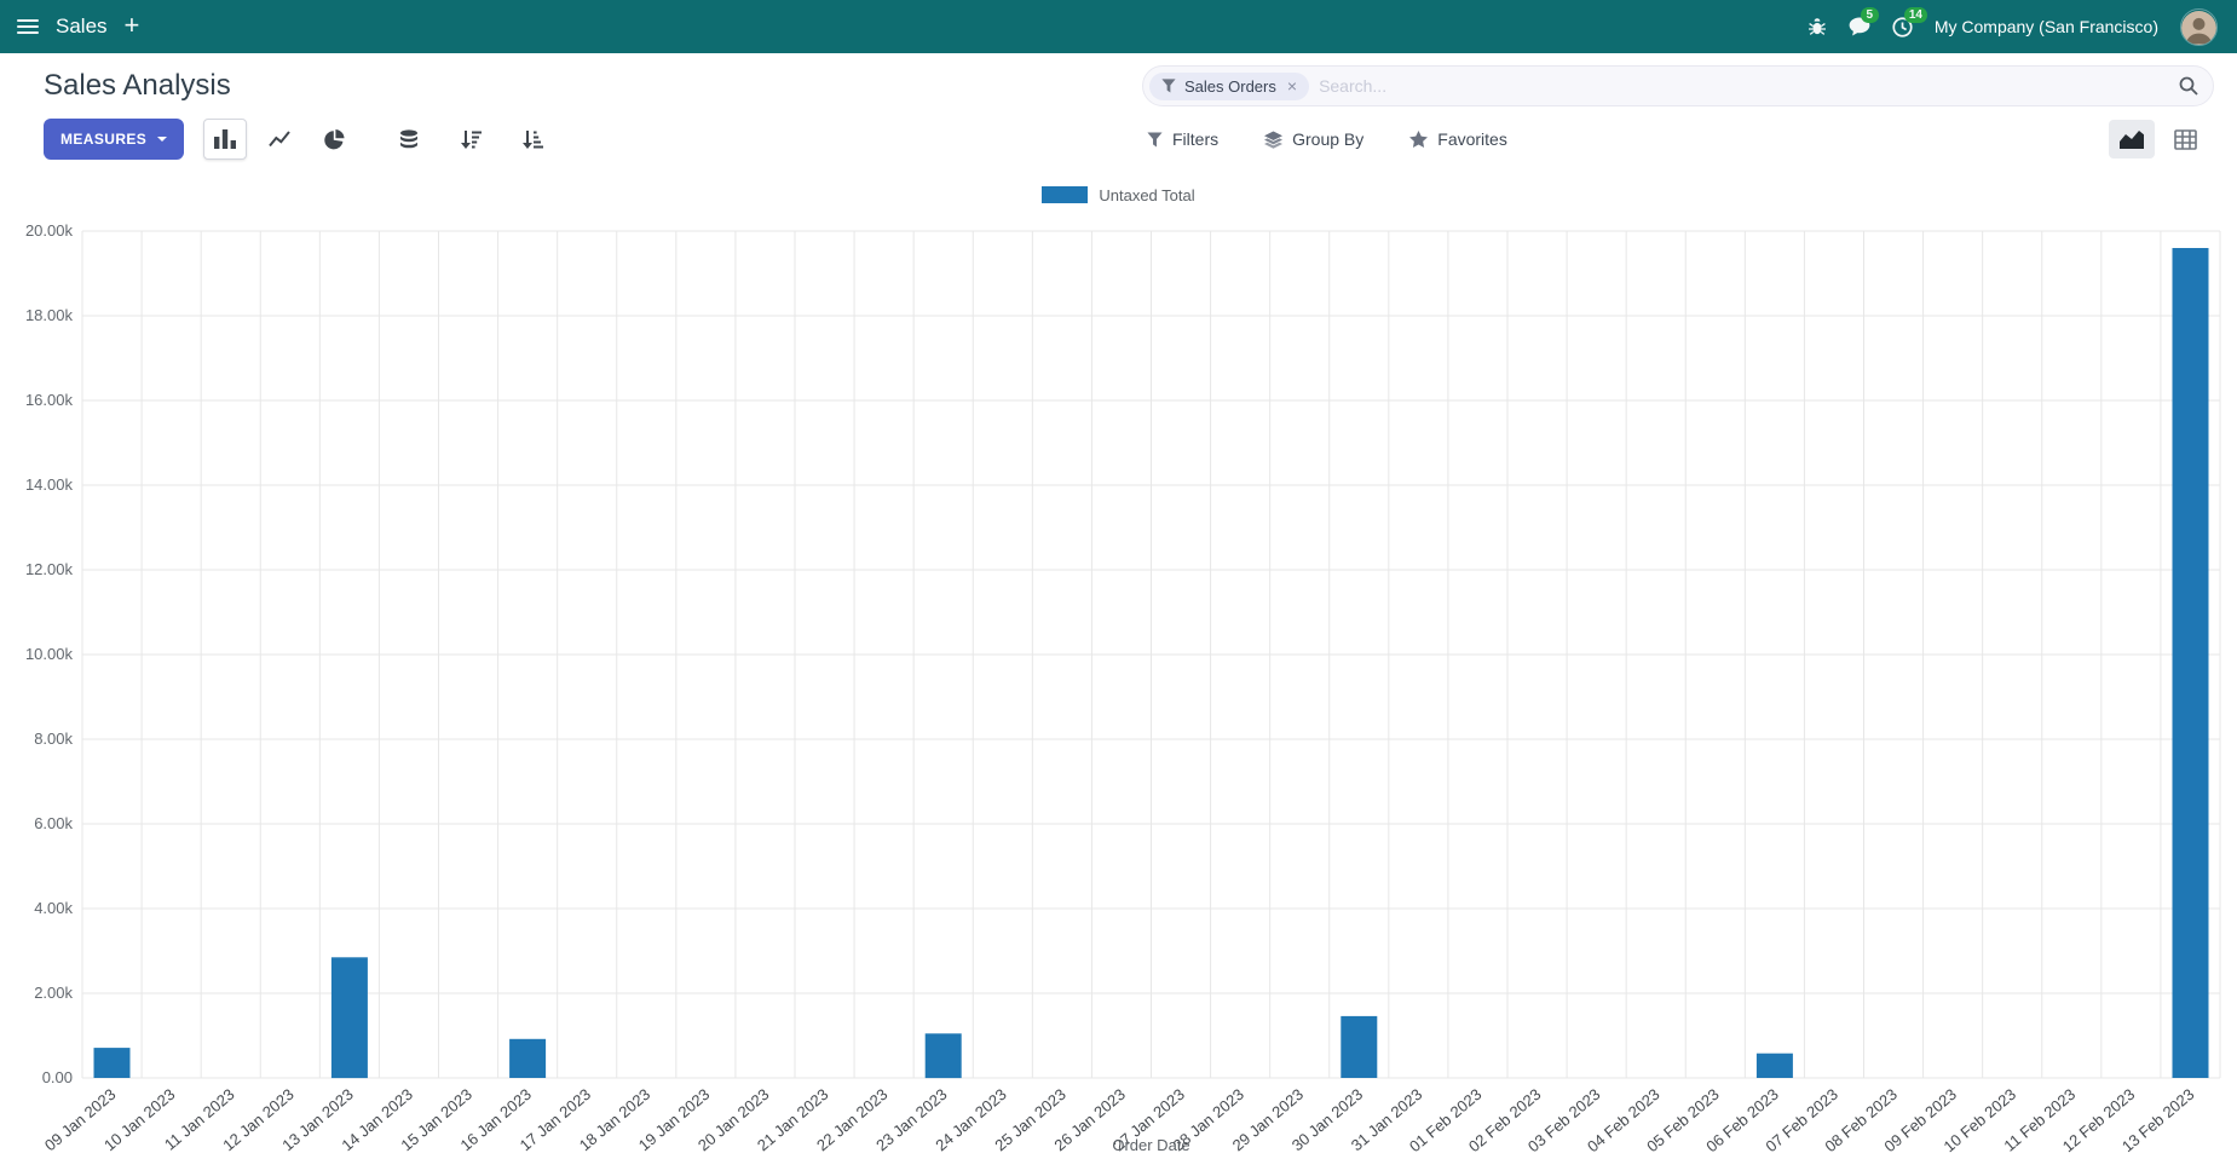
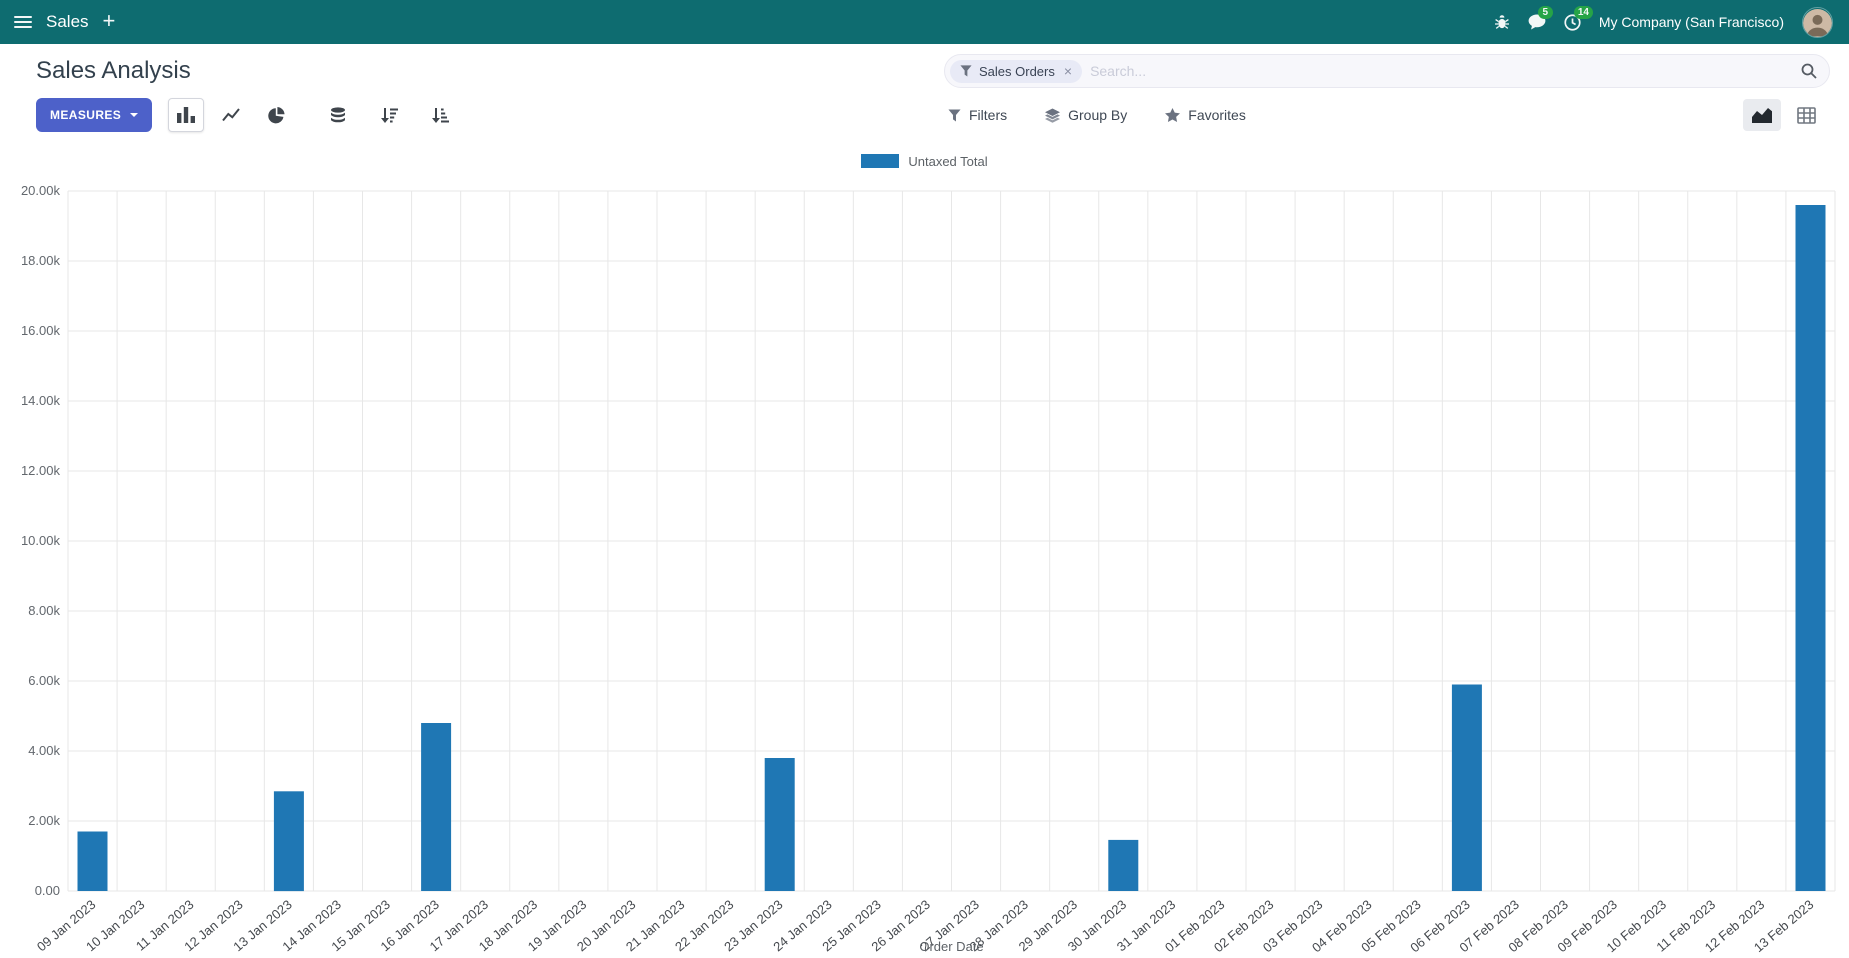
09 Jan 2023: 0.7k -> 1.7k
16 Jan 2023: 0.9k -> 4.8k
23 Jan 2023: 1.0k -> 3.8k
06 Feb 2023: 0.6k -> 5.9k
